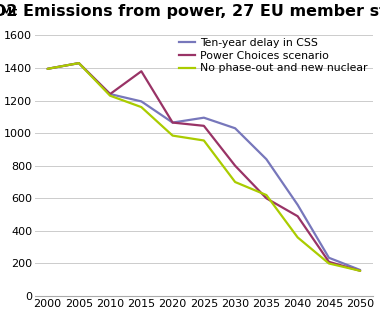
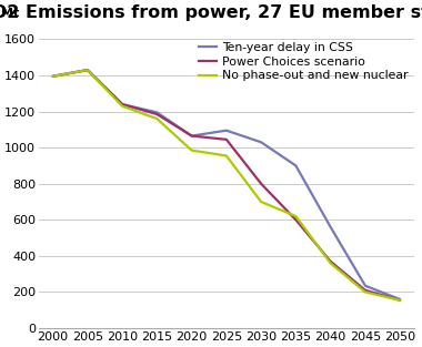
Power Choices scenario/2015: 1380 -> 1180
Ten-year delay in CSS/2035: 840 -> 900
Power Choices scenario/2040: 490 -> 370
